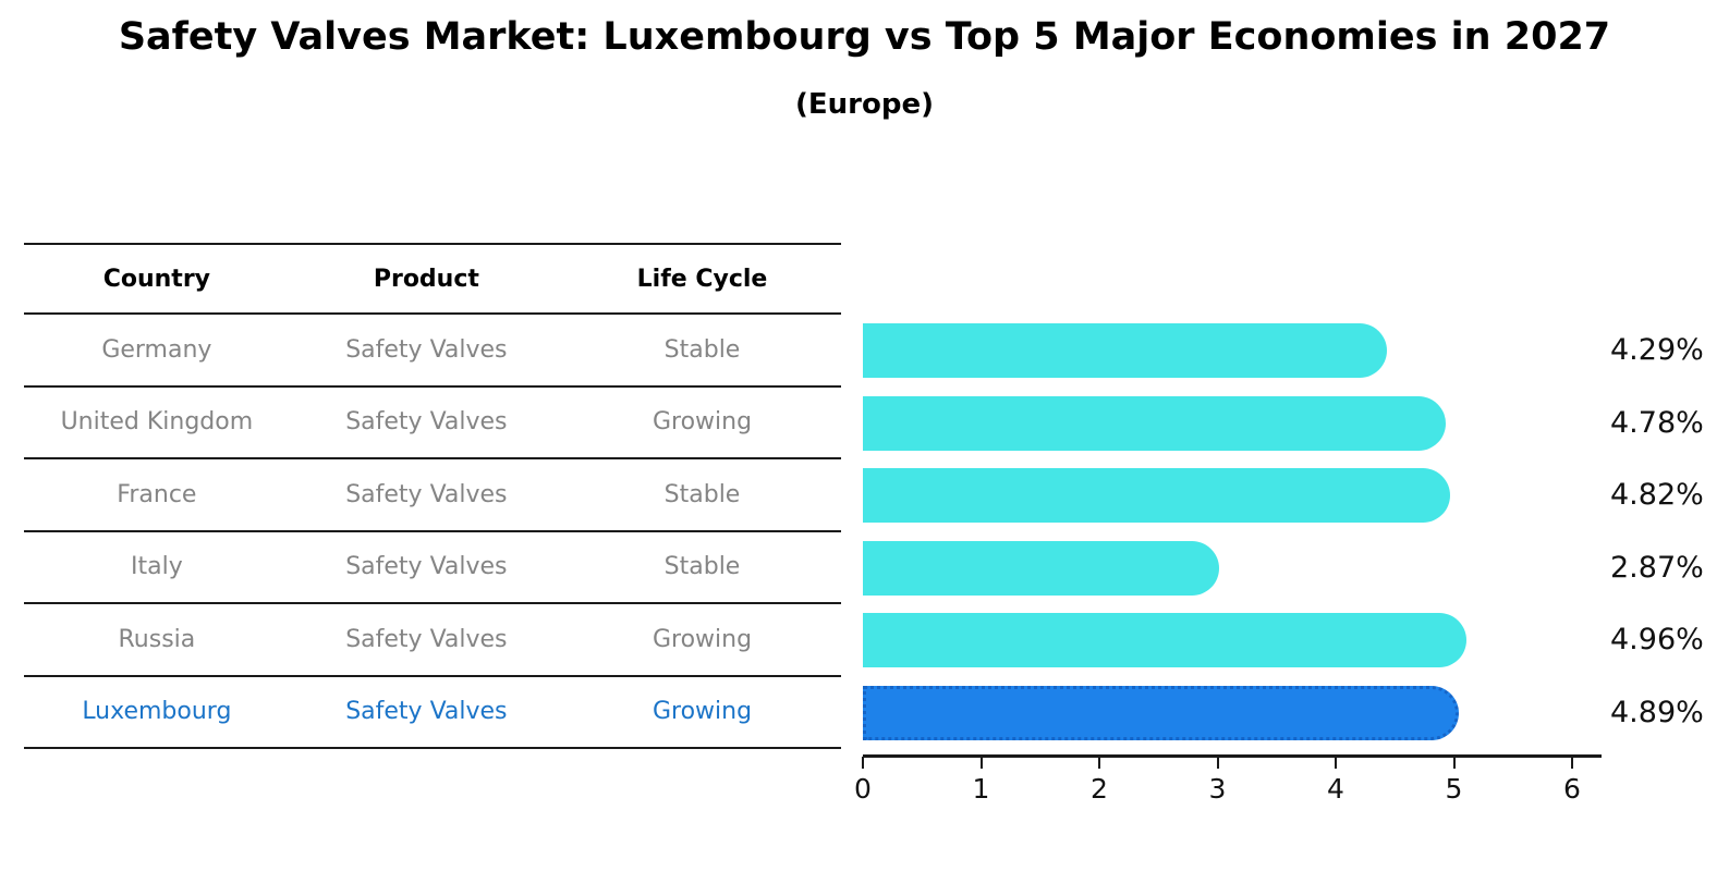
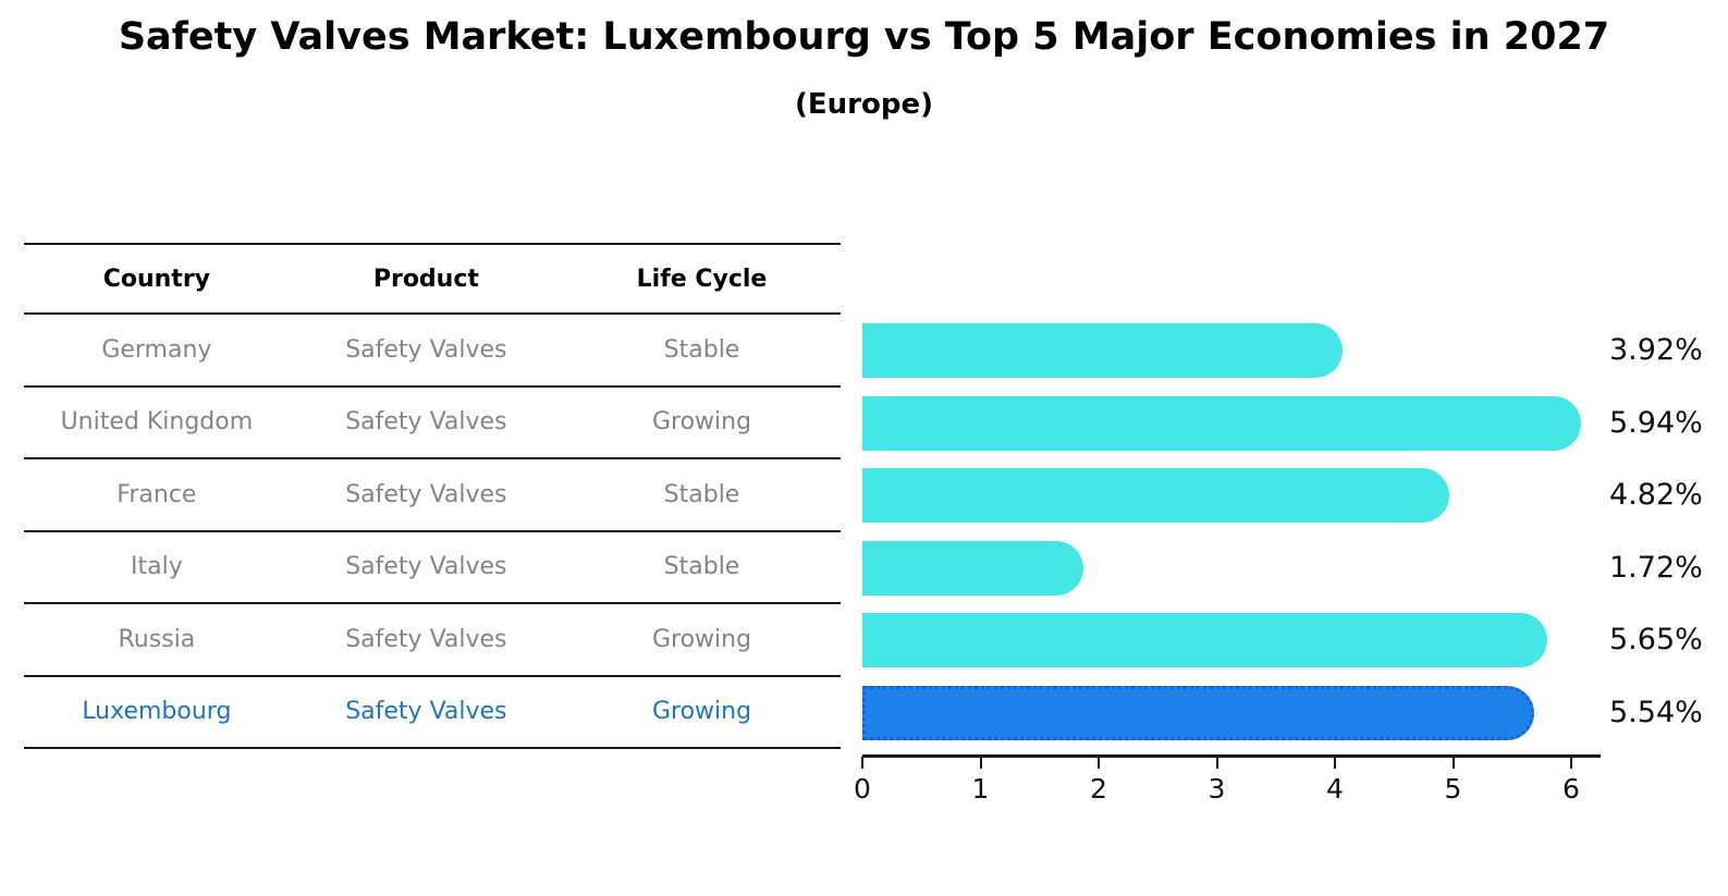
Germany: 4.29% -> 3.92%
United Kingdom: 4.78% -> 5.94%
Italy: 2.87% -> 1.72%
Russia: 4.96% -> 5.65%
Luxembourg: 4.89% -> 5.54%
